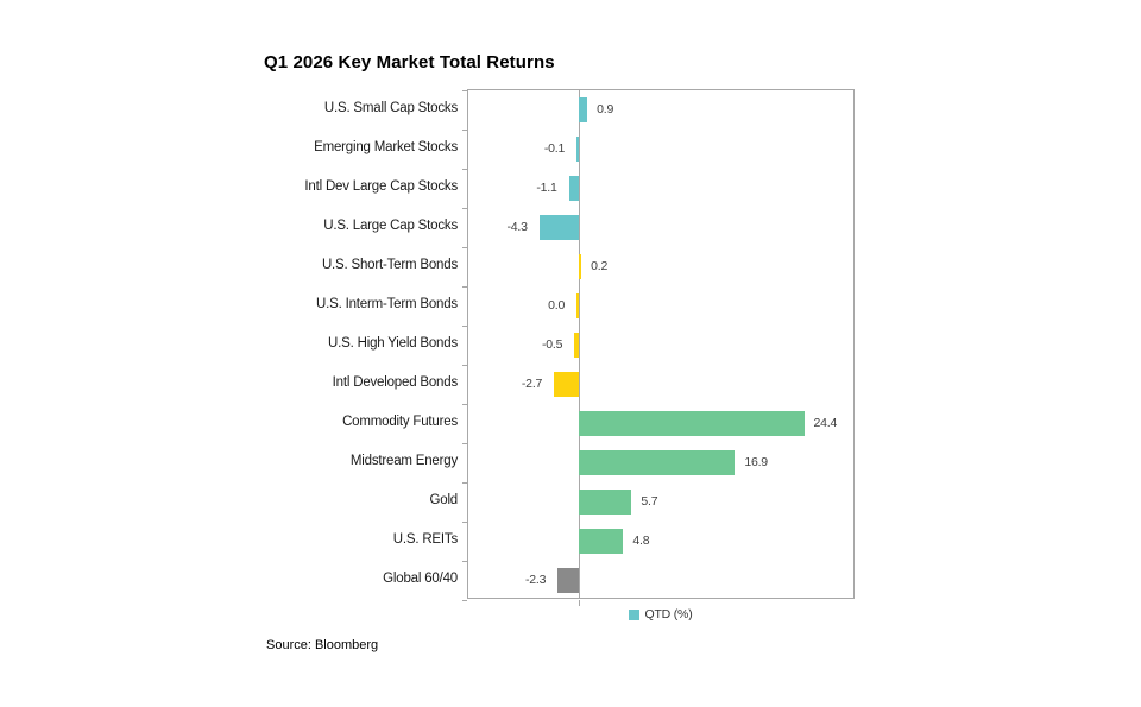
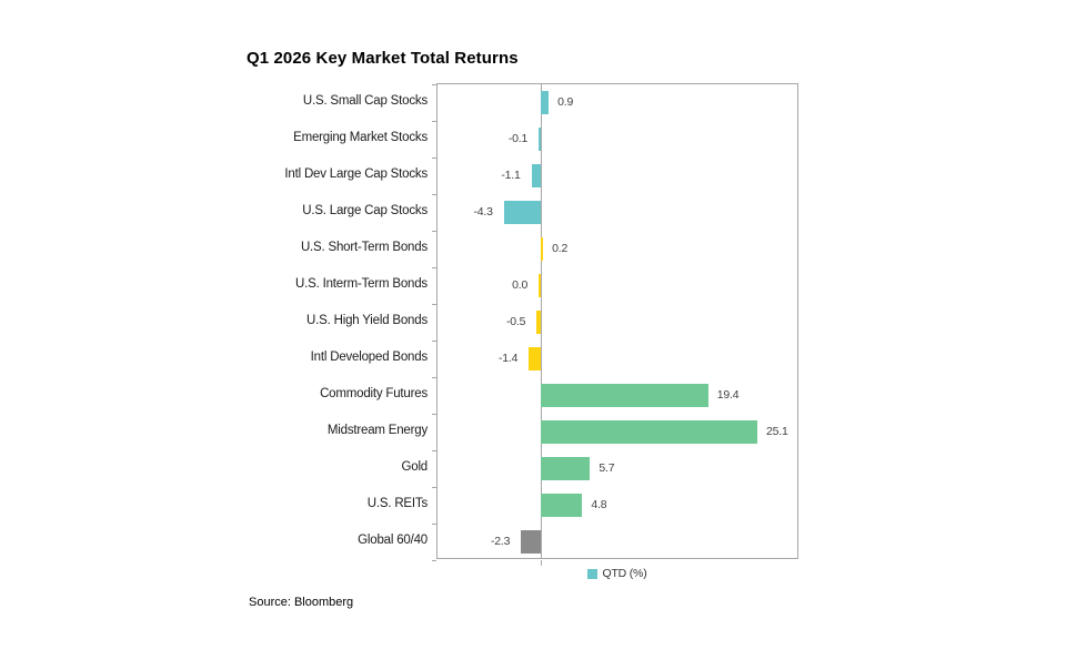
Intl Developed Bonds: -2.7 -> -1.4
Commodity Futures: 24.4 -> 19.4
Midstream Energy: 16.9 -> 25.1
